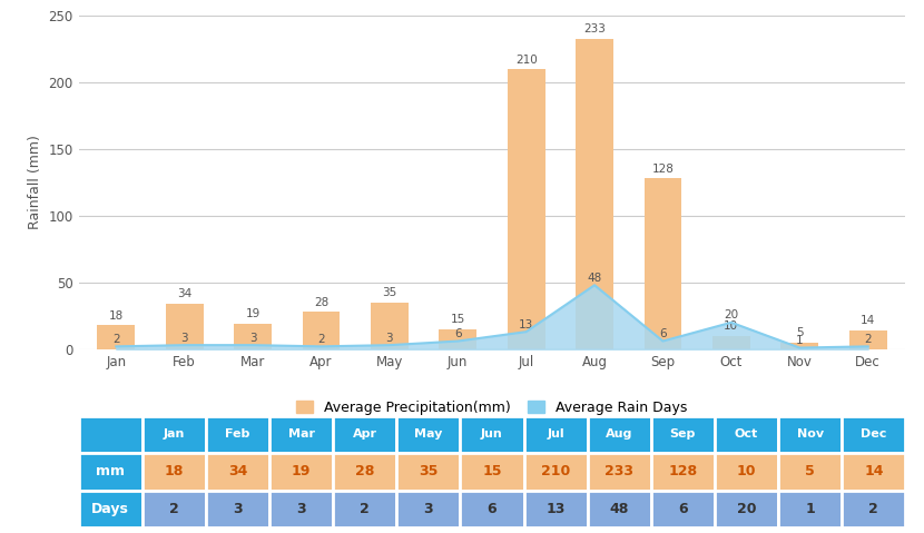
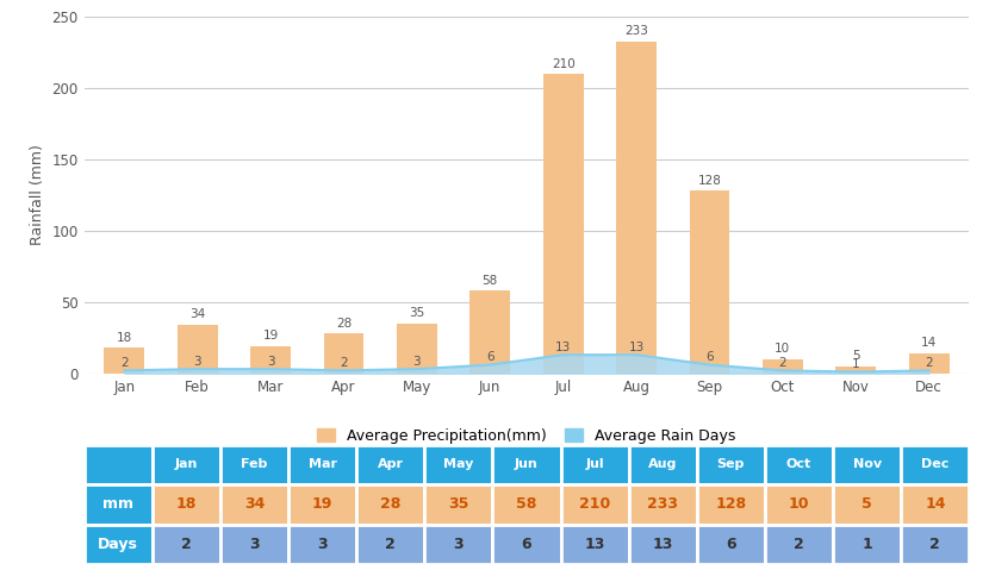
Average Precipitation(mm)/Jun: 15 -> 58
Average Rain Days/Aug: 48 -> 13
Average Rain Days/Oct: 20 -> 2
